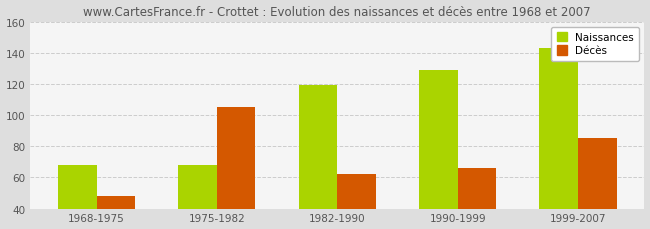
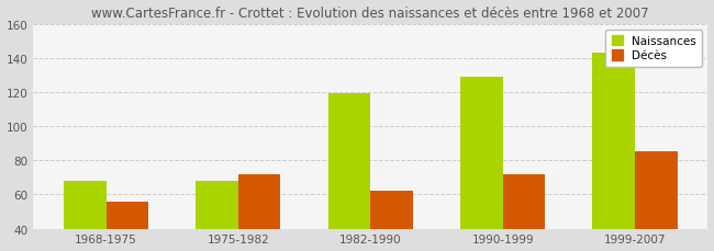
Décès/1968-1975: 48 -> 56
Décès/1975-1982: 105 -> 72
Décès/1990-1999: 66 -> 72
